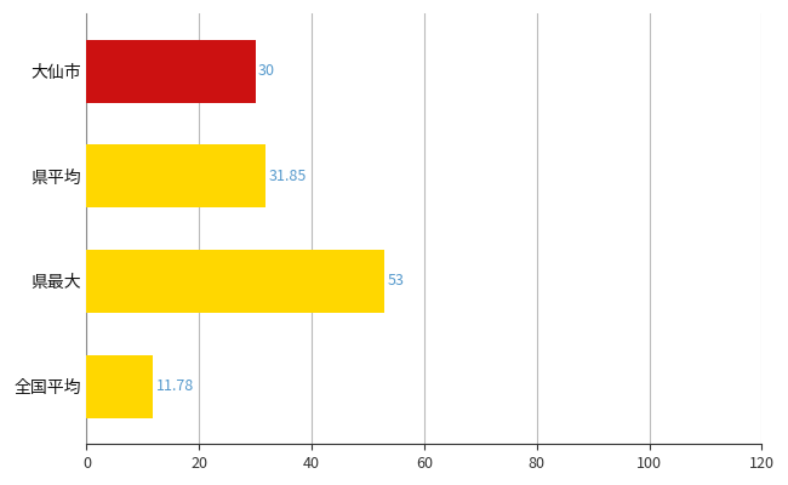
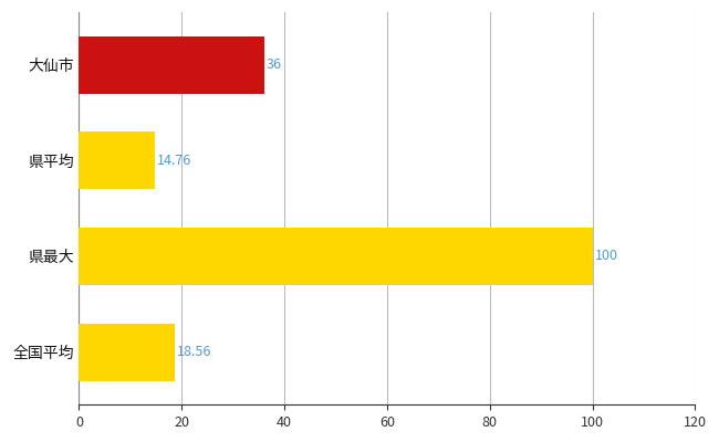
大仙市: 30 -> 36
県平均: 31.85 -> 14.76
県最大: 53 -> 100
全国平均: 11.78 -> 18.56
